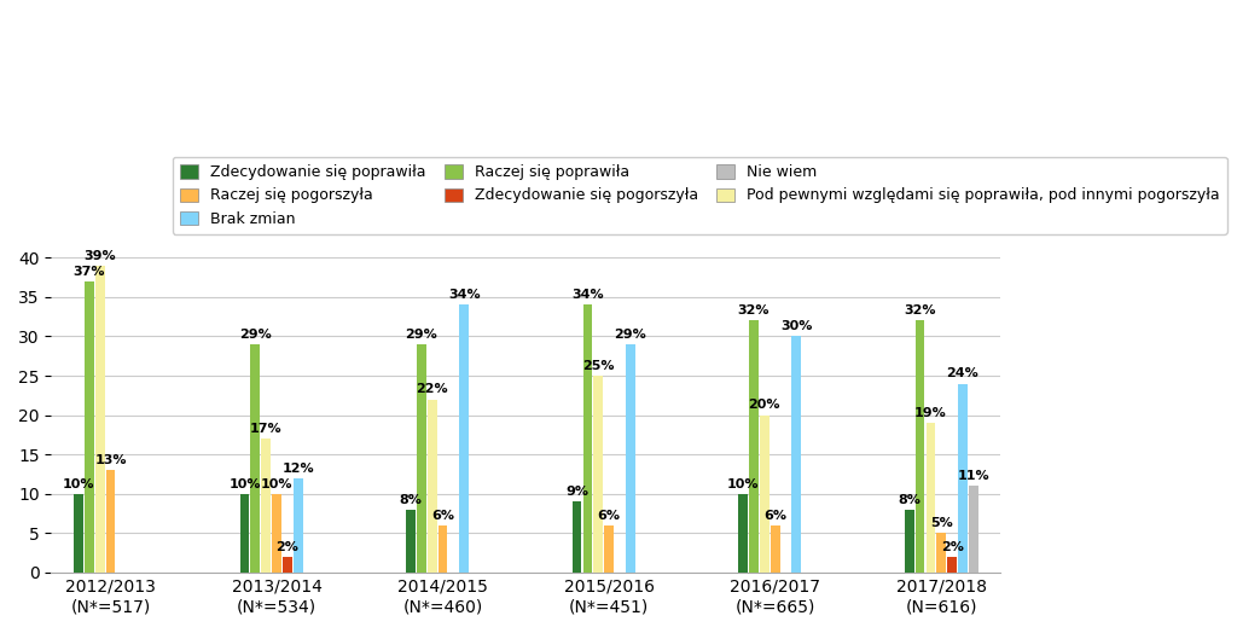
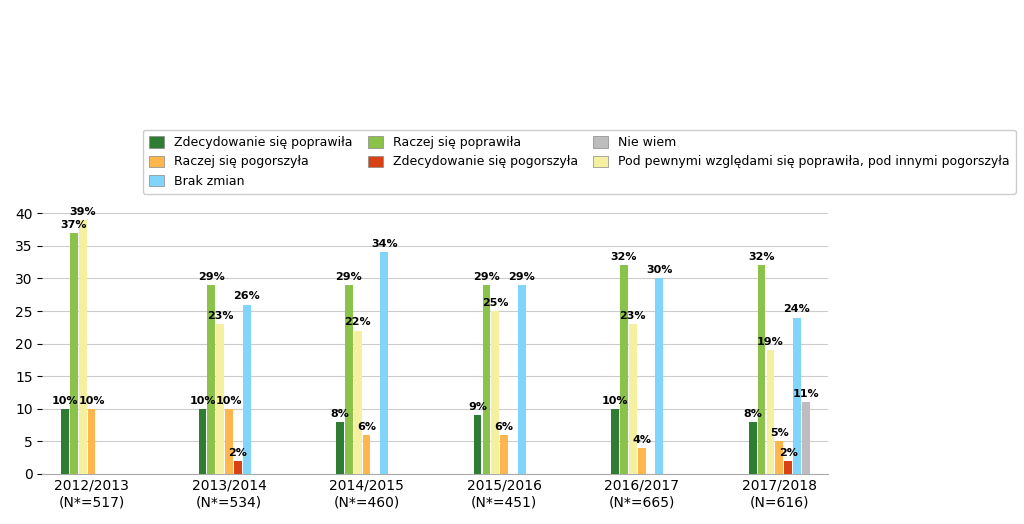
Raczej się pogorszyła/2012/2013 (N*=517): 13% -> 10%
Pod pewnymi względami się poprawiła, pod innymi pogorszyła/2013/2014 (N*=534): 17% -> 23%
Brak zmian/2013/2014 (N*=534): 12% -> 26%
Raczej się poprawiła/2015/2016 (N*=451): 34% -> 29%
Pod pewnymi względami się poprawiła, pod innymi pogorszyła/2016/2017 (N*=665): 20% -> 23%
Raczej się pogorszyła/2016/2017 (N*=665): 6% -> 4%
